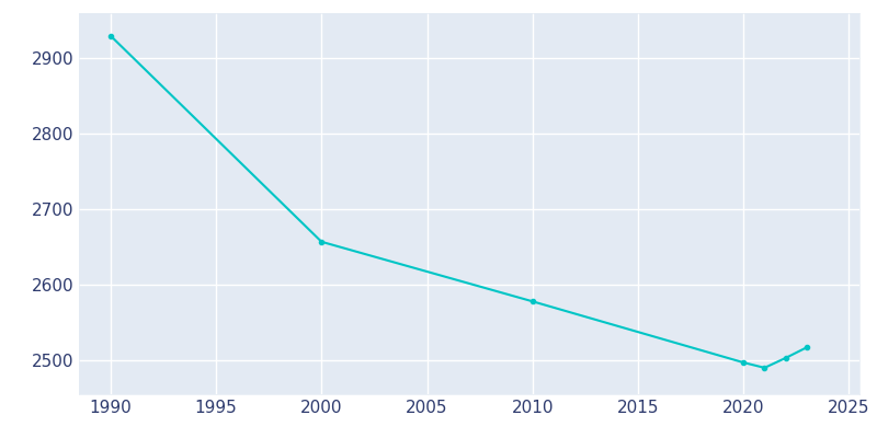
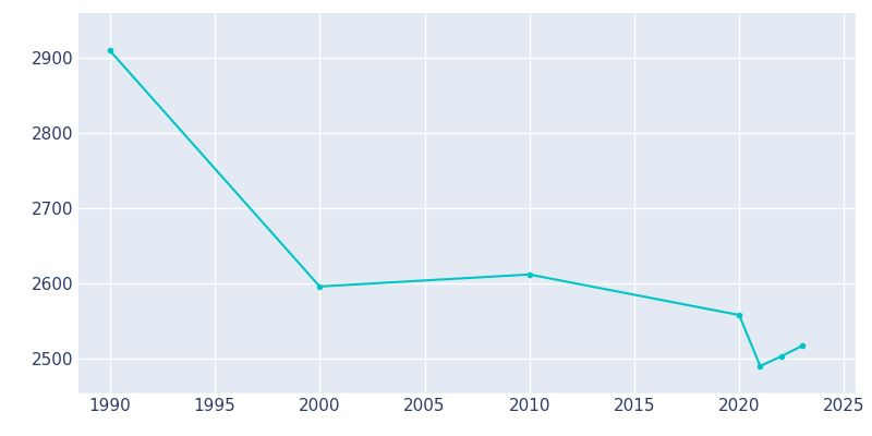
1990: 2930 -> 2910
2000: 2657 -> 2596
2010: 2578 -> 2612
2020: 2497 -> 2558
